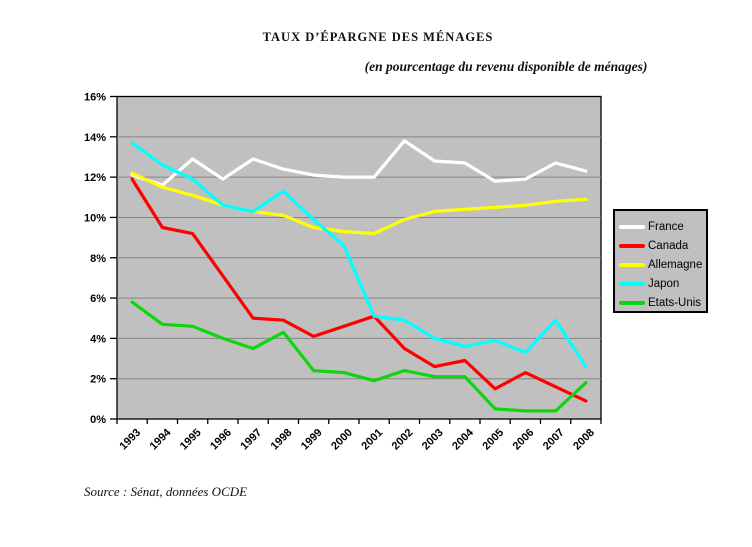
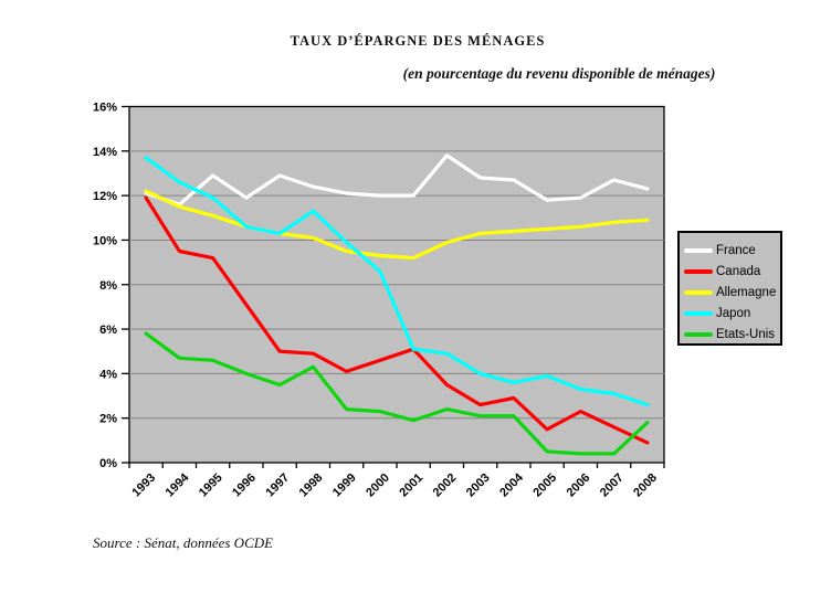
Japon/2007: 4.9% -> 3.1%
